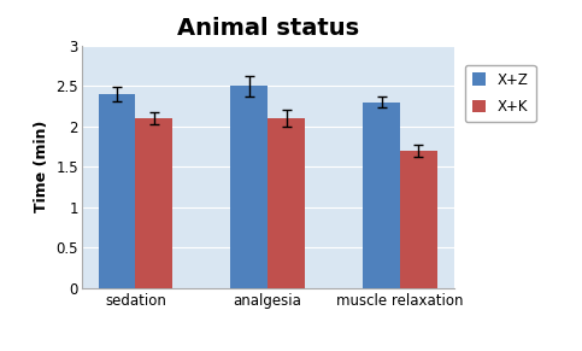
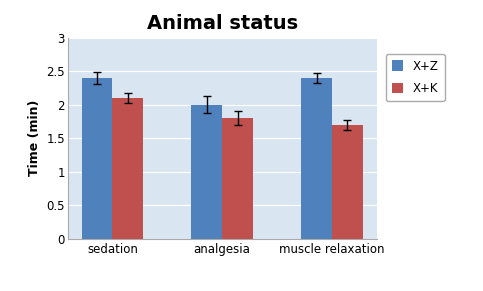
X+Z/analgesia: 2.5 -> 2.0
X+K/analgesia: 2.1 -> 1.8
X+Z/muscle relaxation: 2.3 -> 2.4
